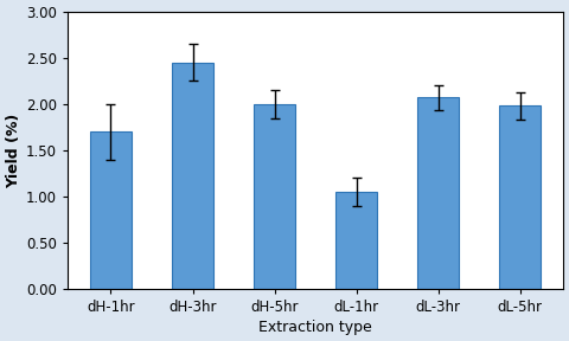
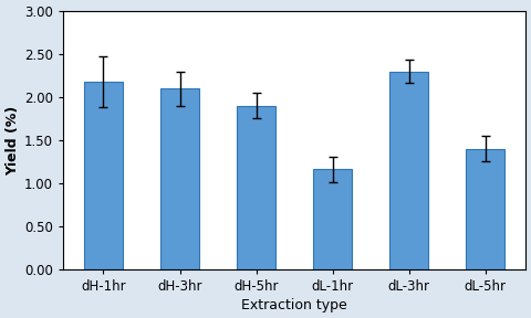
dH-1hr: 1.70 -> 2.18
dH-3hr: 2.45 -> 2.10
dH-5hr: 2.00 -> 1.90
dL-1hr: 1.05 -> 1.16
dL-3hr: 2.07 -> 2.30
dL-5hr: 1.98 -> 1.40
